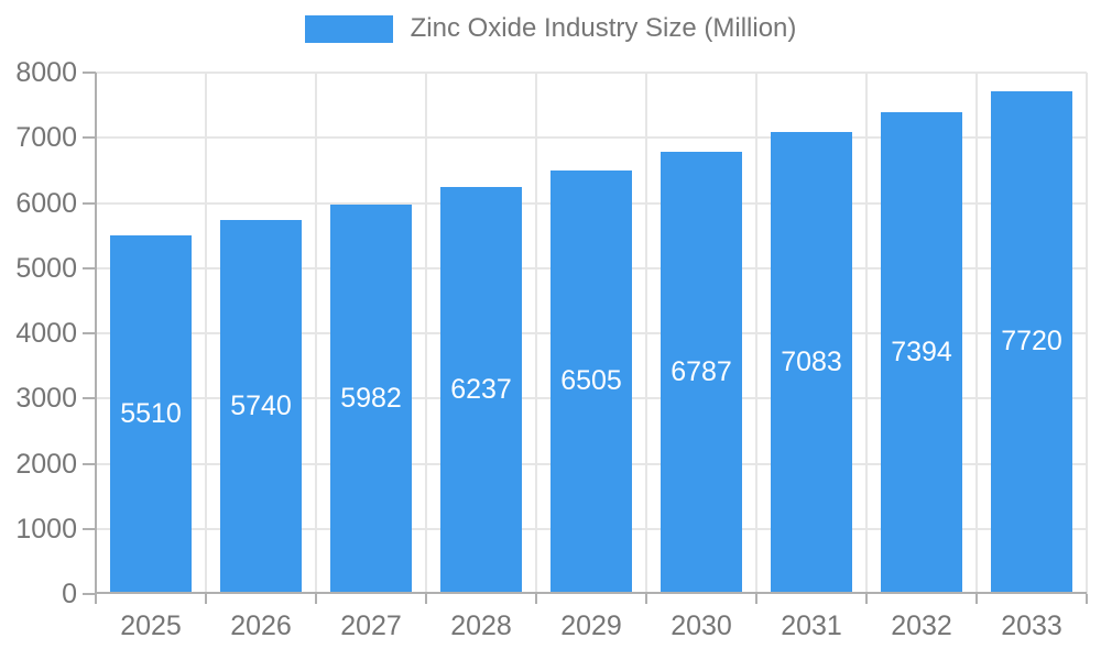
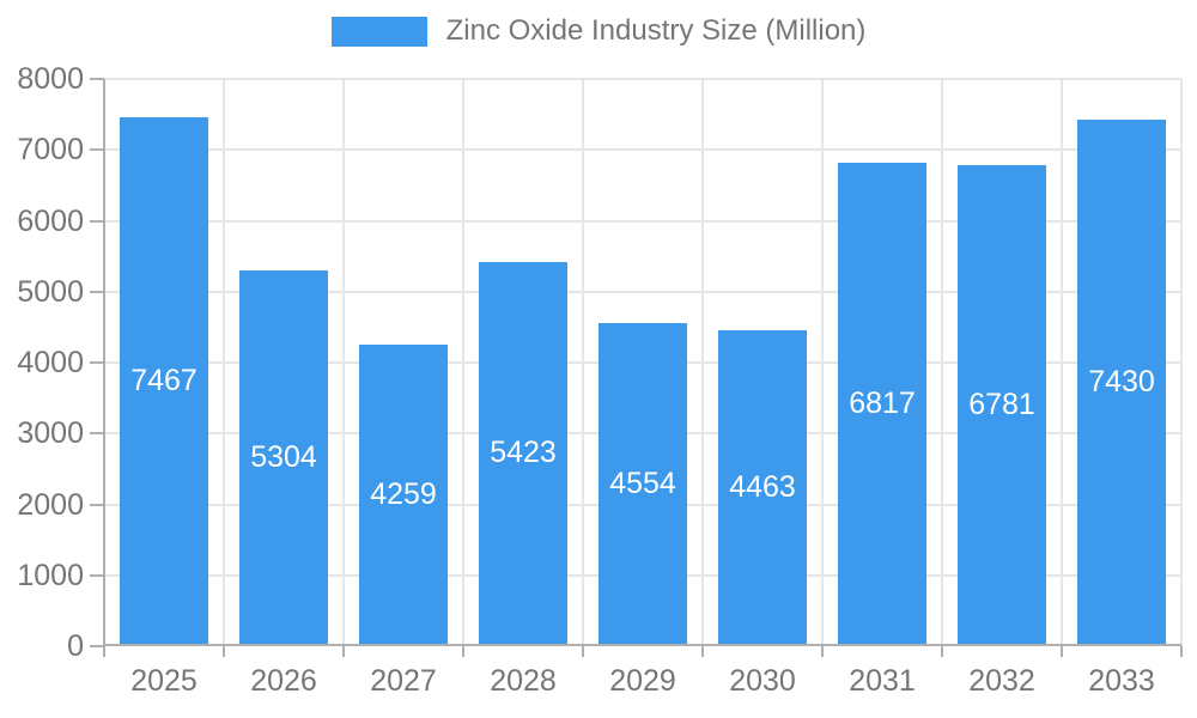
2025: 5510 -> 7467
2026: 5740 -> 5304
2027: 5982 -> 4259
2028: 6237 -> 5423
2029: 6505 -> 4554
2030: 6787 -> 4463
2031: 7083 -> 6817
2032: 7394 -> 6781
2033: 7720 -> 7430
